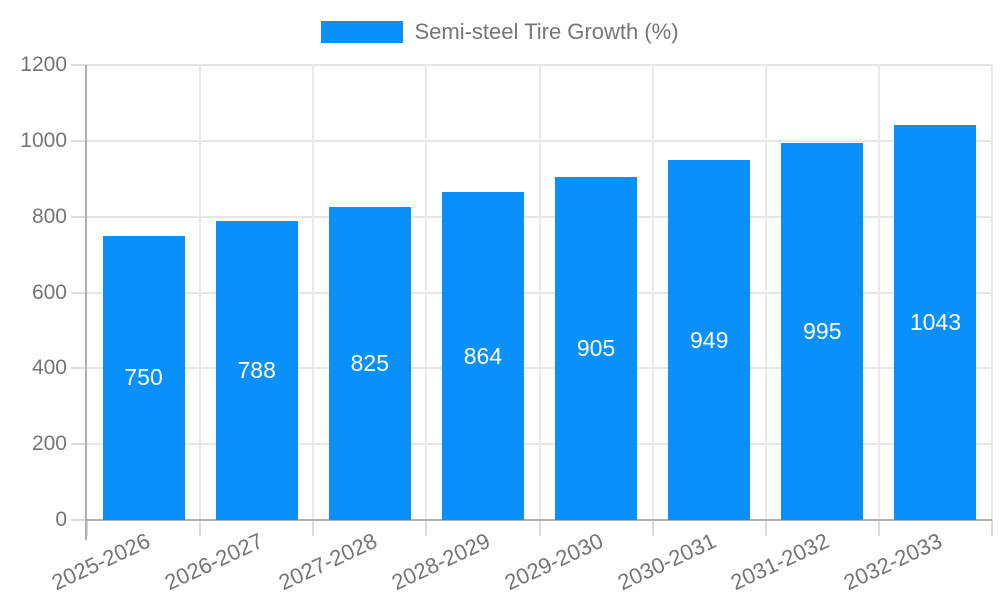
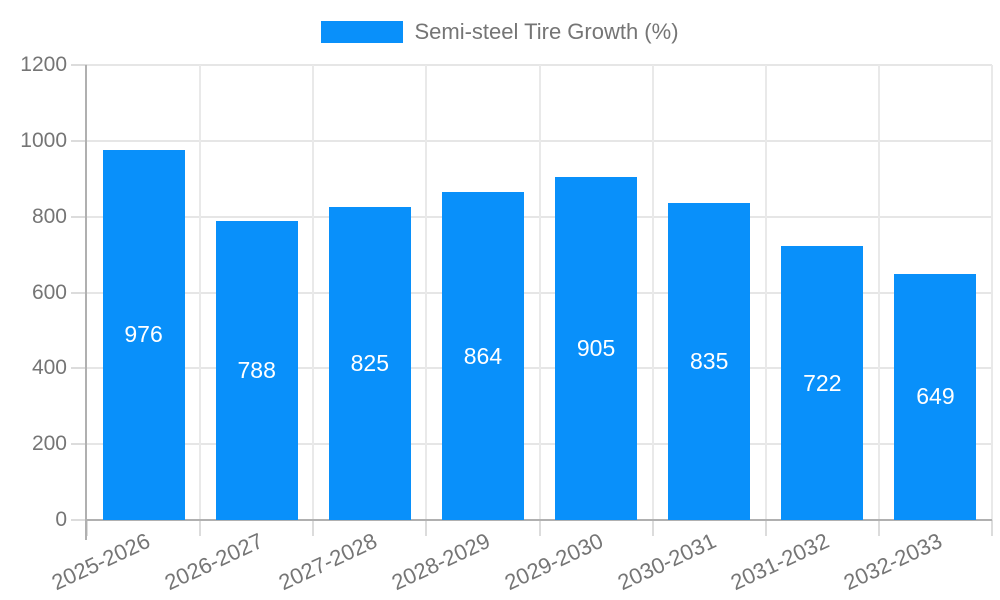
2025-2026: 750 -> 976
2030-2031: 949 -> 835
2031-2032: 995 -> 722
2032-2033: 1043 -> 649
